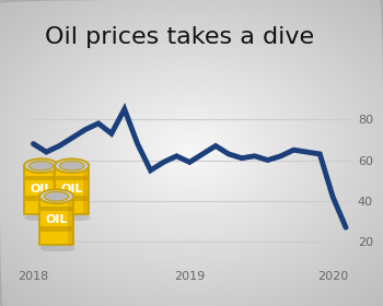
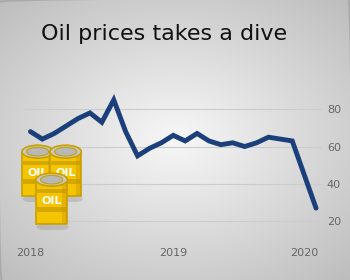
2019: 59 -> 66
2020: 42 -> 45
